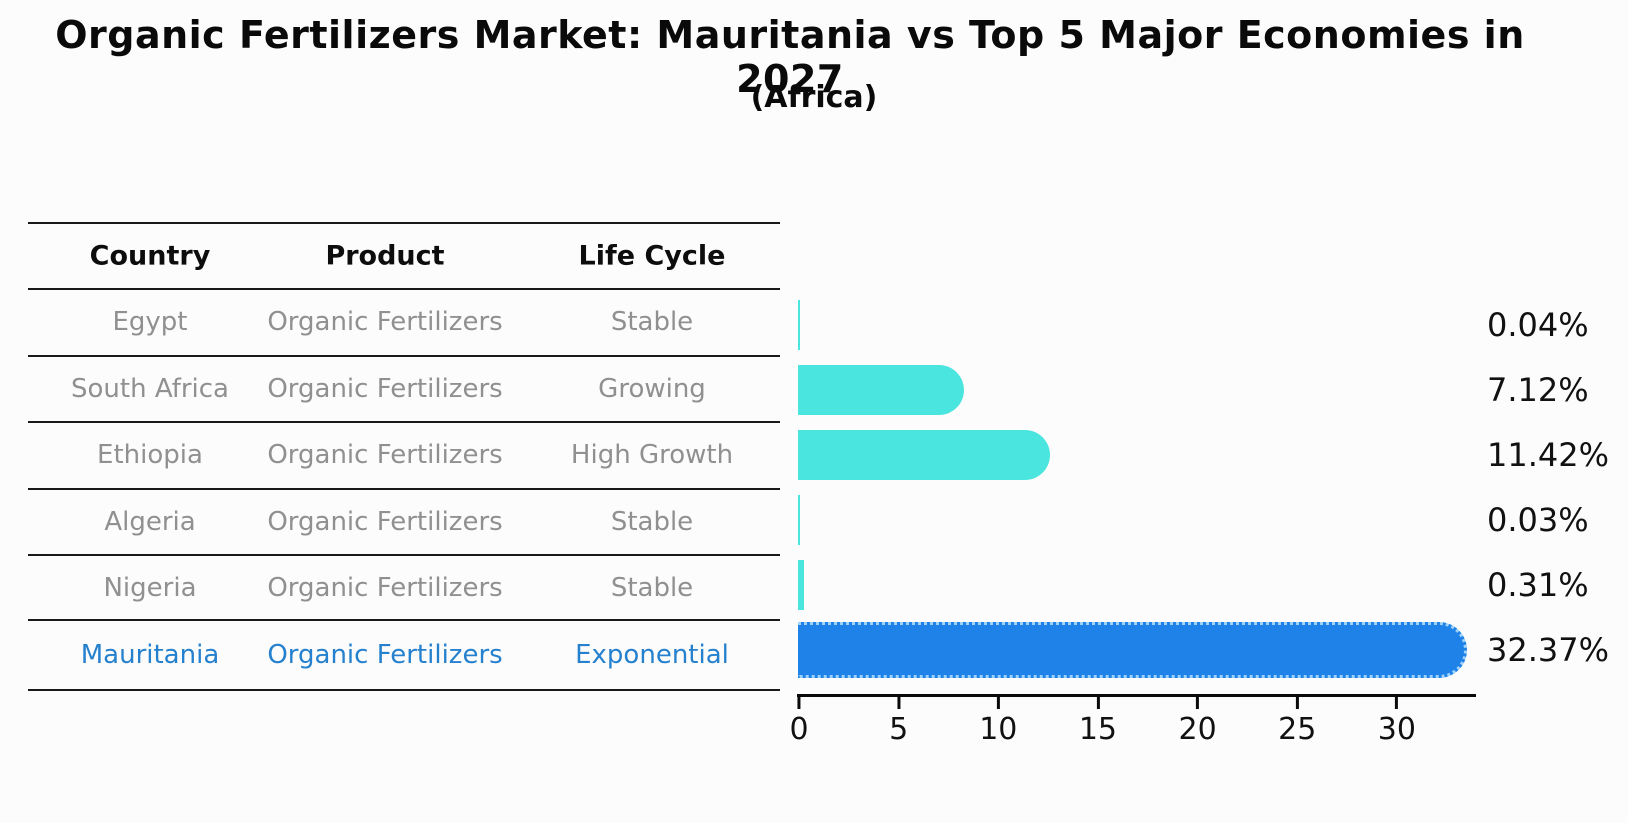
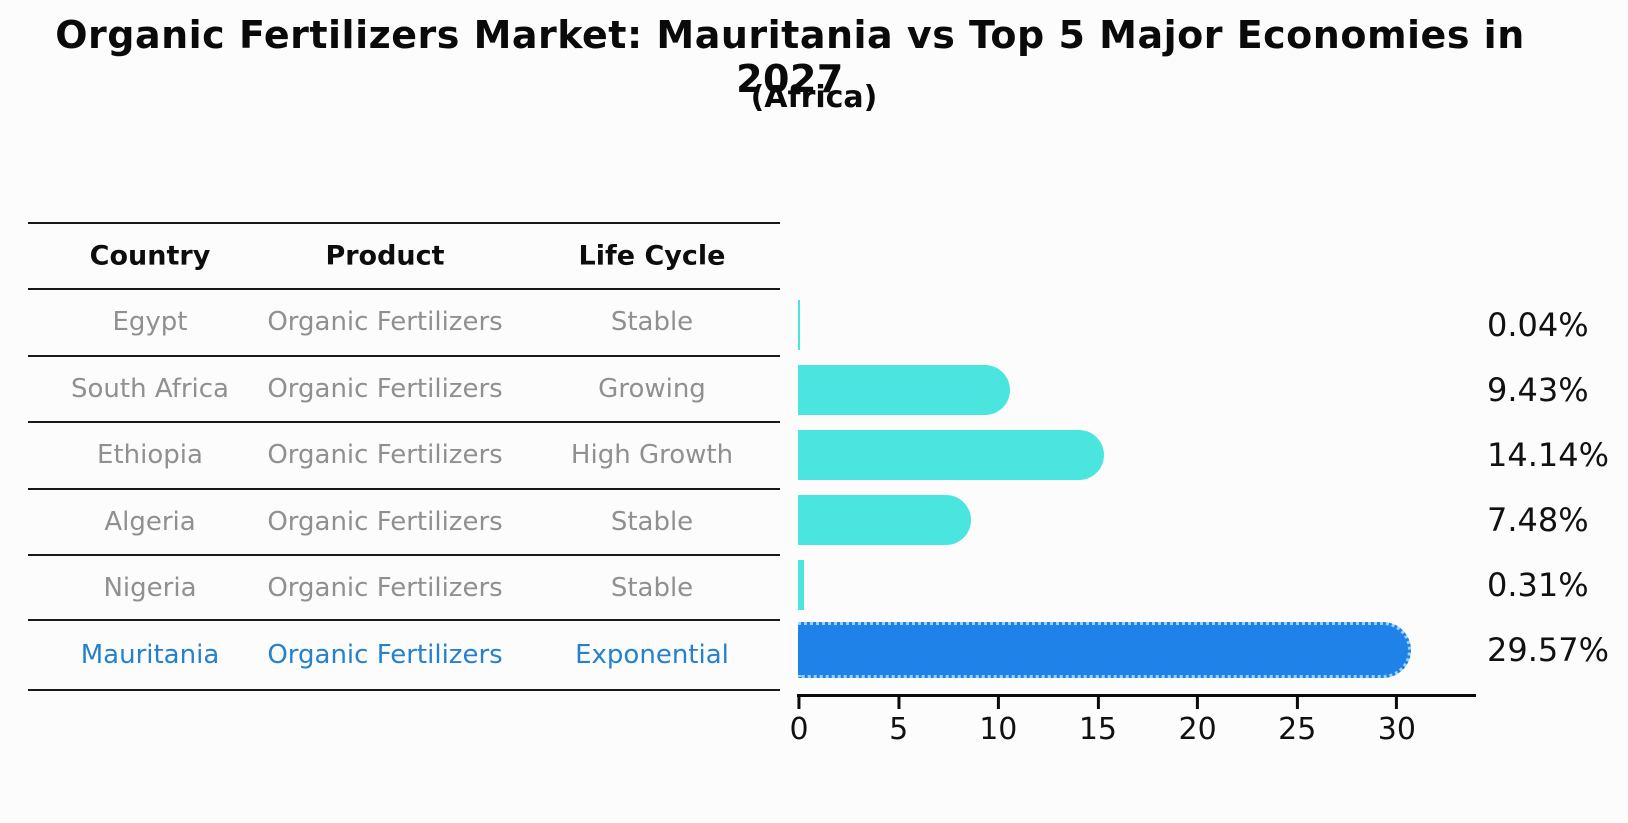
South Africa: 7.12% -> 9.43%
Ethiopia: 11.42% -> 14.14%
Algeria: 0.03% -> 7.48%
Mauritania: 32.37% -> 29.57%
